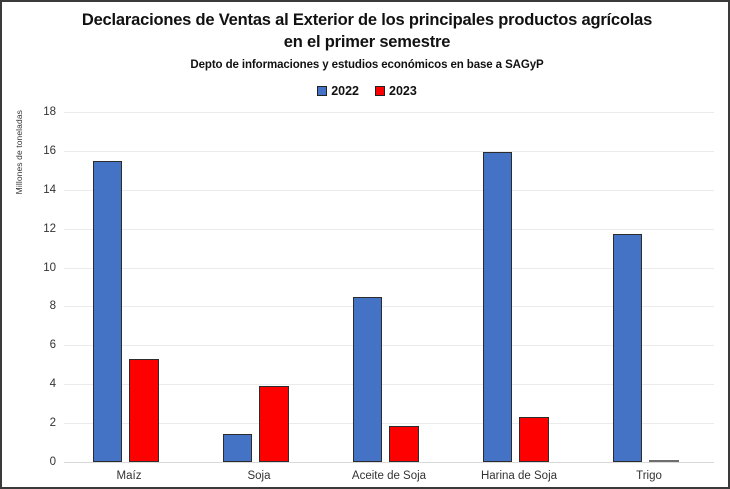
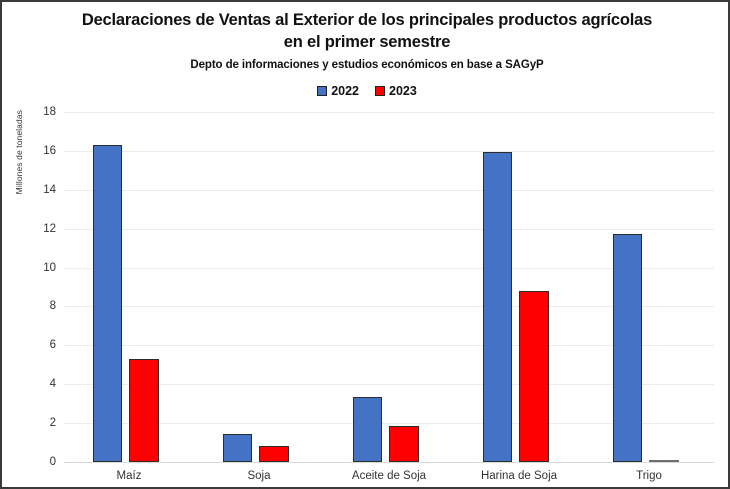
2022/Maíz: 15.5 -> 16.3
2023/Soja: 3.9 -> 0.8
2022/Aceite de Soja: 8.5 -> 3.4
2023/Harina de Soja: 2.3 -> 8.8
